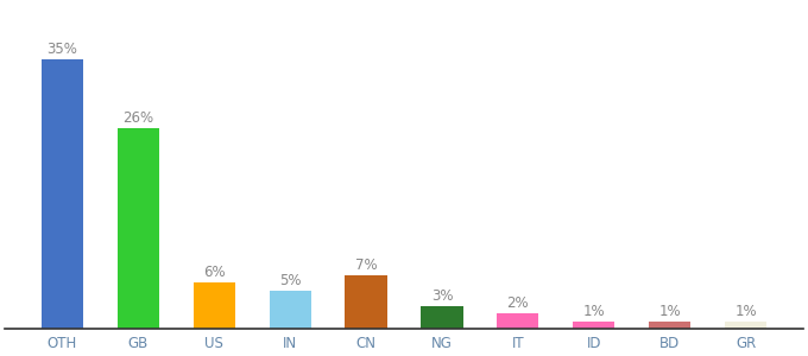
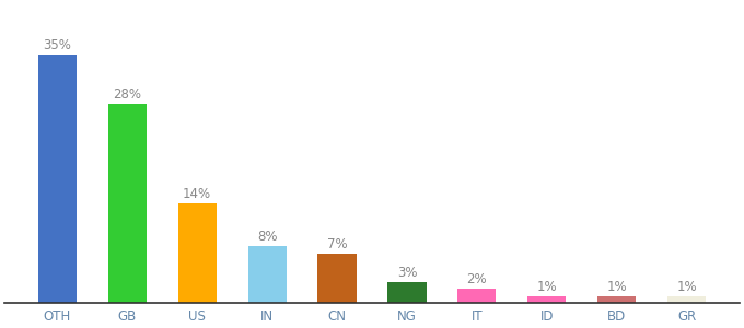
GB: 26% -> 28%
US: 6% -> 14%
IN: 5% -> 8%
